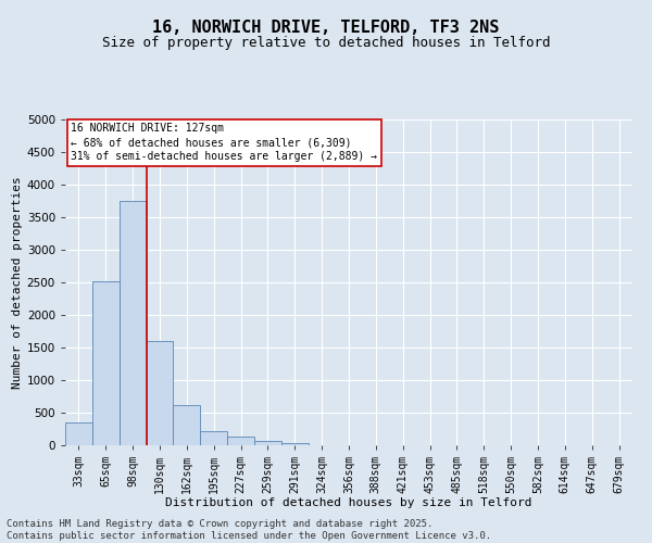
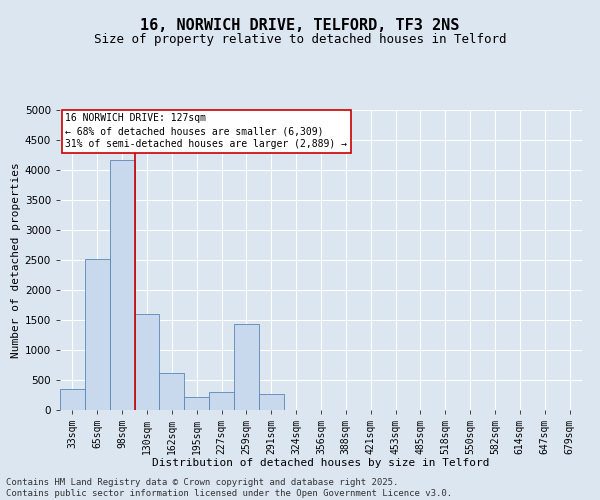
98sqm: 3750 -> 4160
227sqm: 130 -> 300
259sqm: 60 -> 1440
291sqm: 30 -> 260
